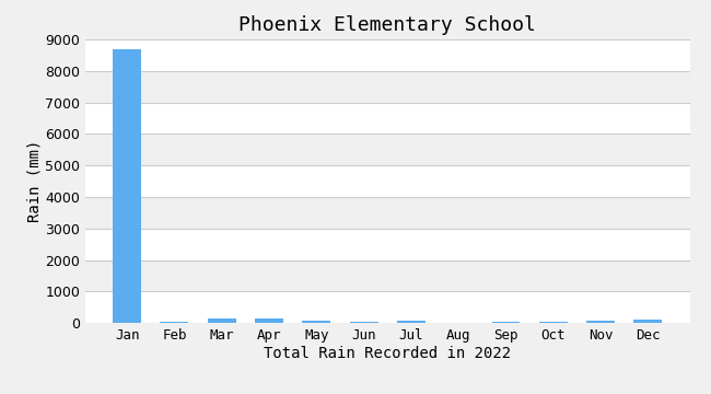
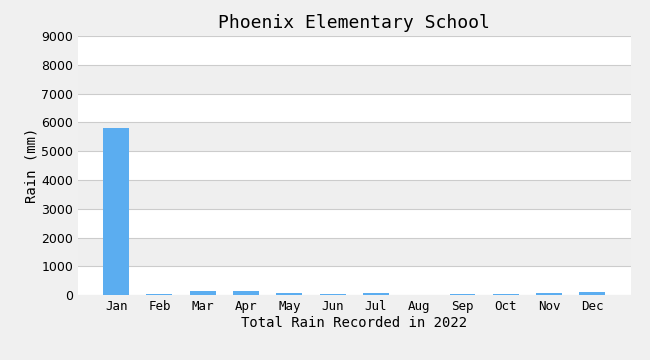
Jan: 8700 -> 5800
